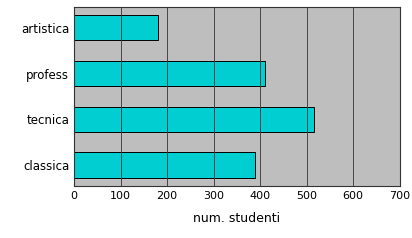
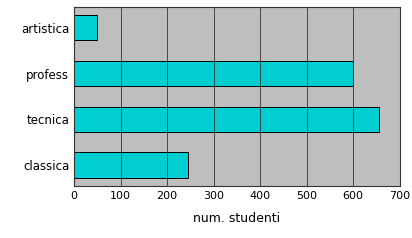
artistica: 180 -> 50
profess: 410 -> 600
tecnica: 515 -> 655
classica: 390 -> 245
